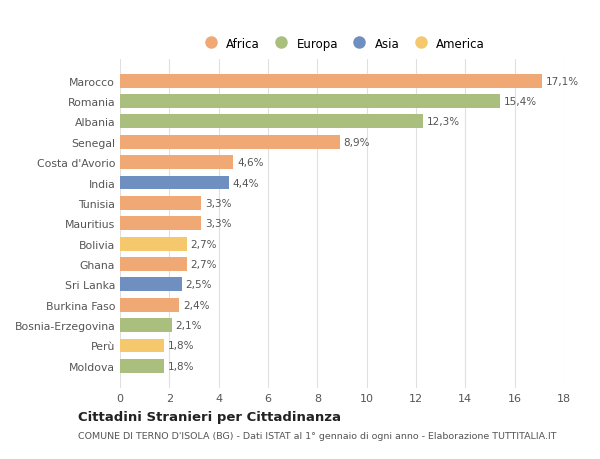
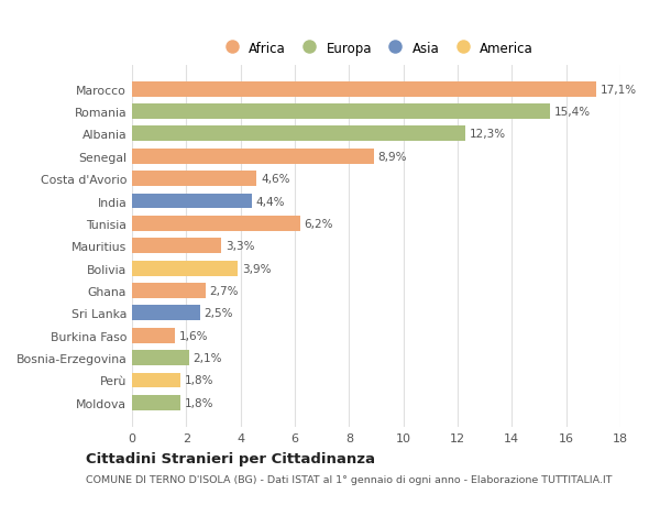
Tunisia: 3,3% -> 6,2%
Bolivia: 2,7% -> 3,9%
Burkina Faso: 2,4% -> 1,6%
